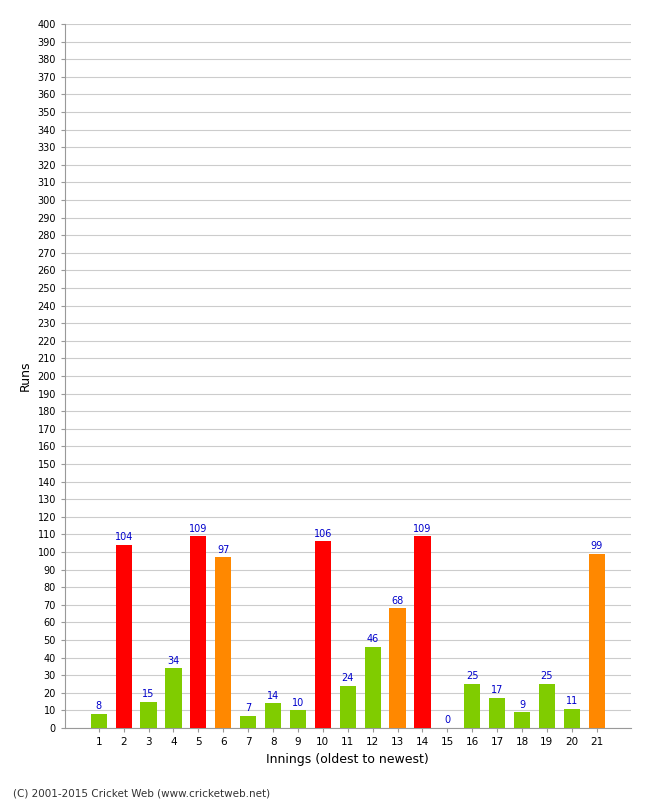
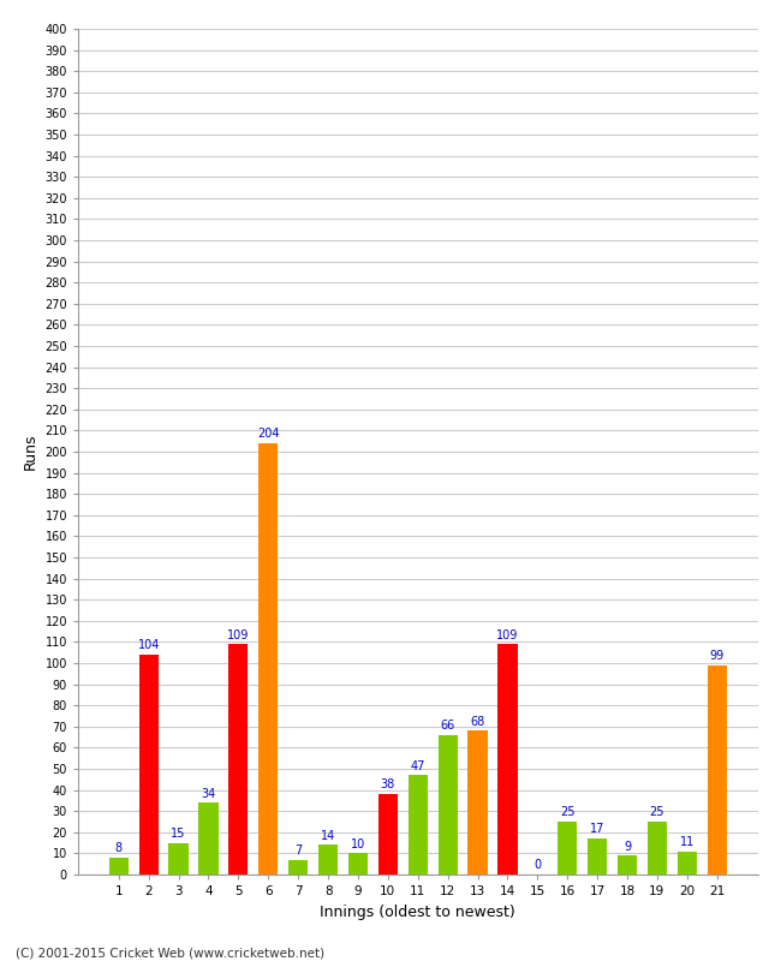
6: 97 -> 204
10: 106 -> 38
11: 24 -> 47
12: 46 -> 66
